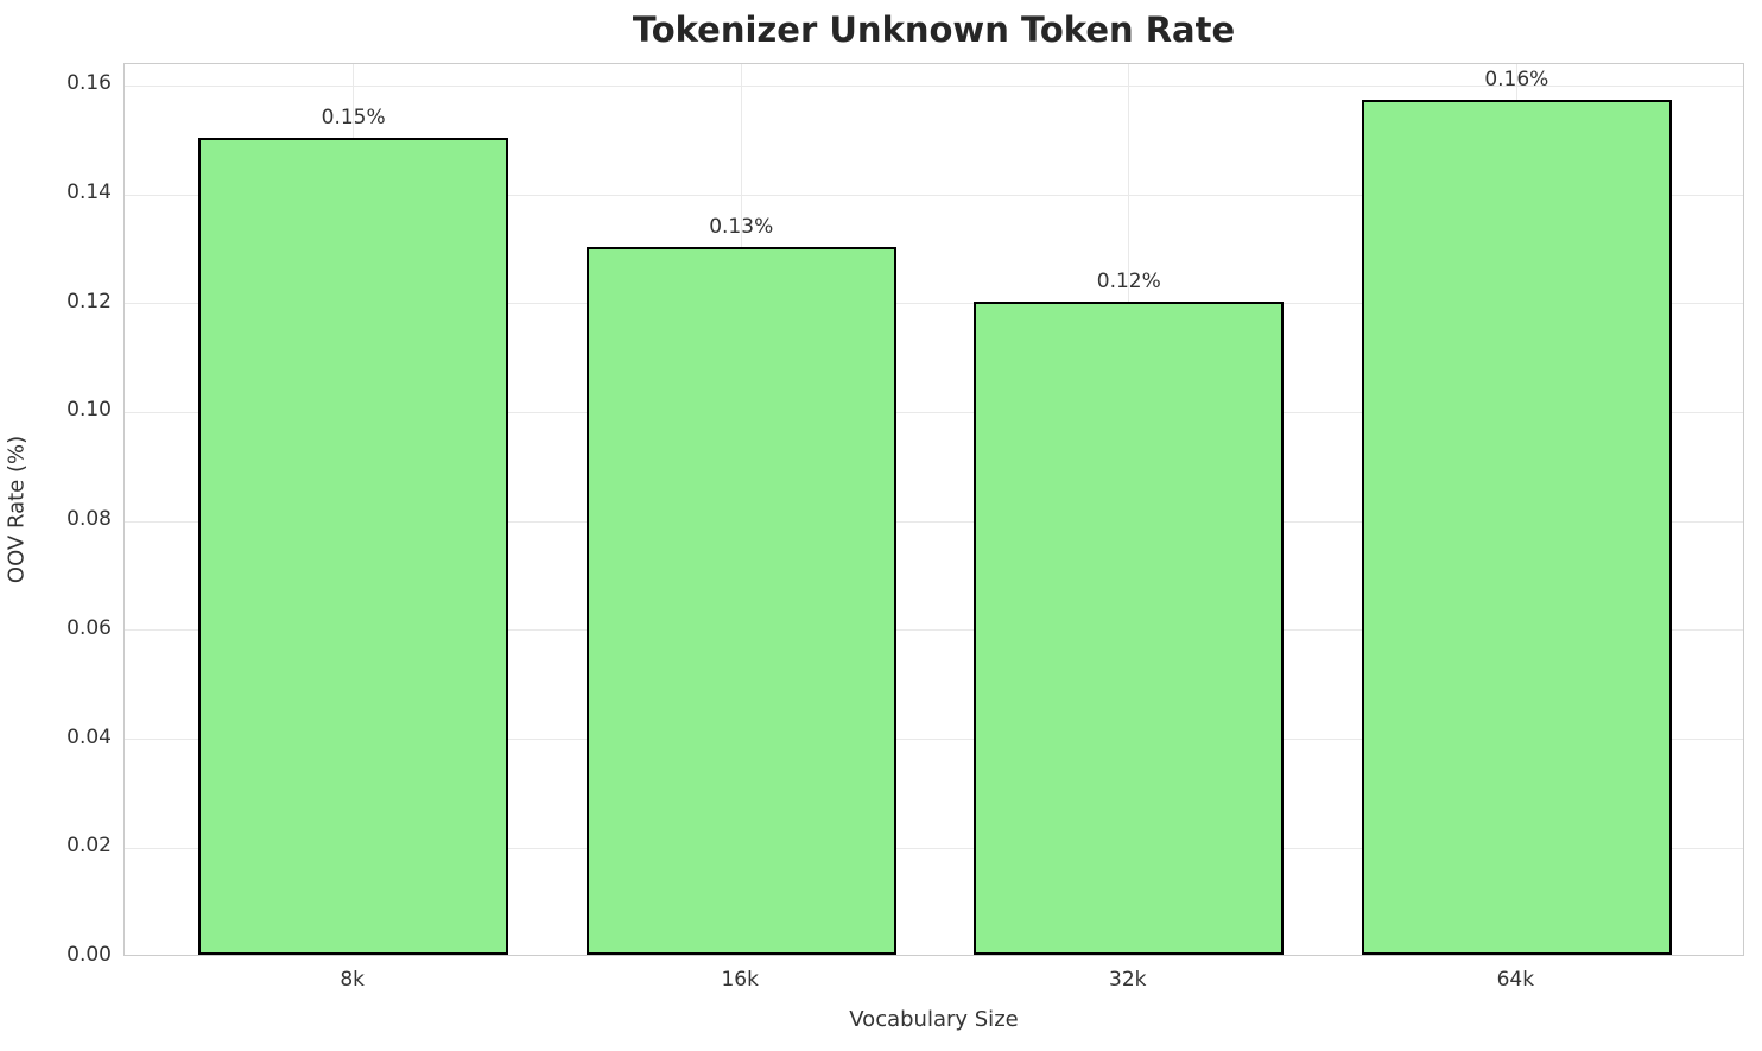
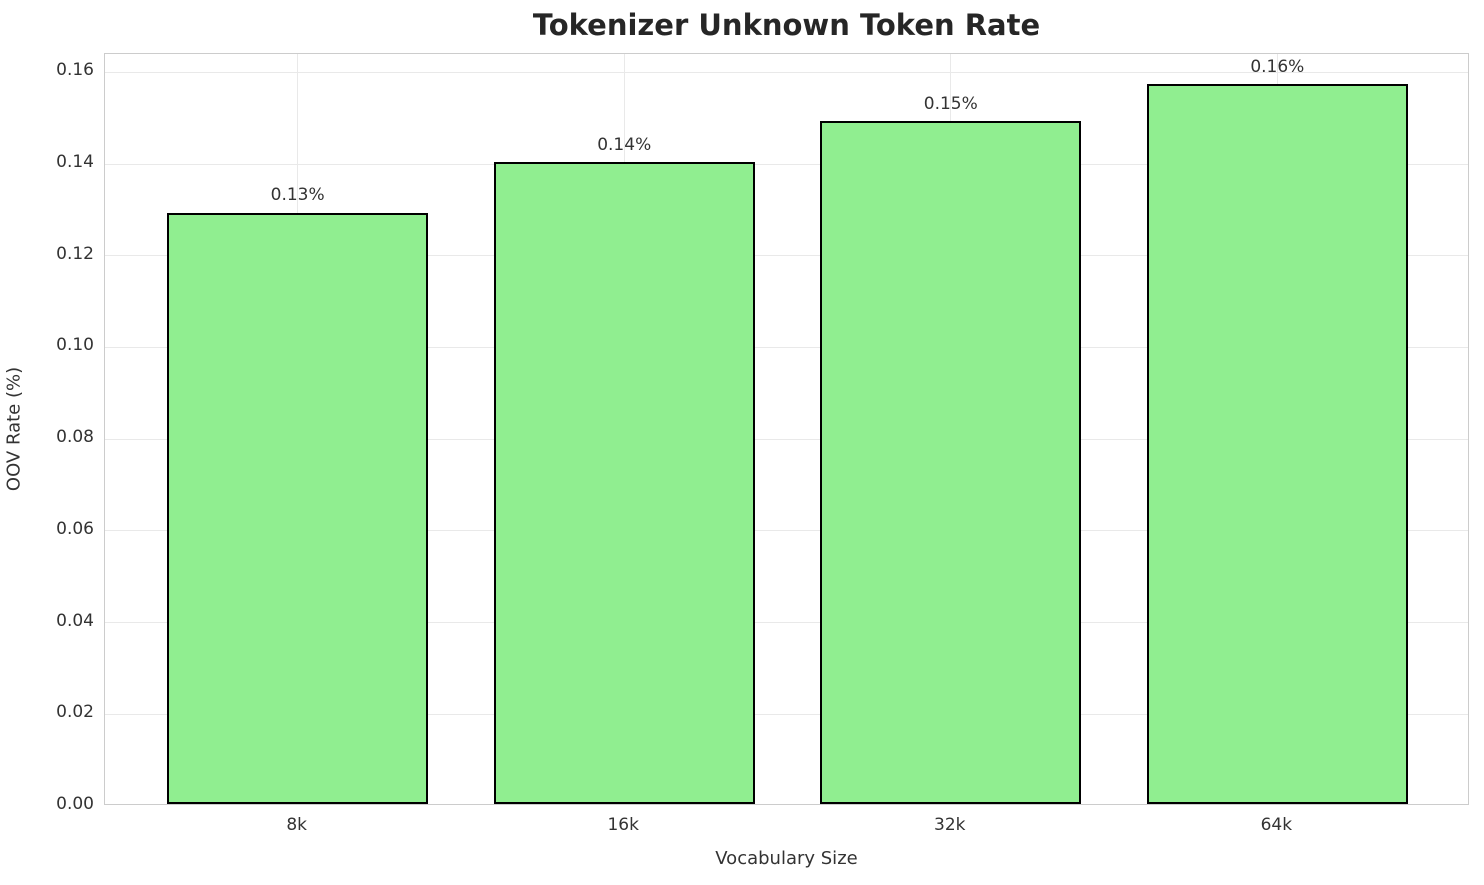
8k: 0.15% -> 0.13%
16k: 0.13% -> 0.14%
32k: 0.12% -> 0.15%
